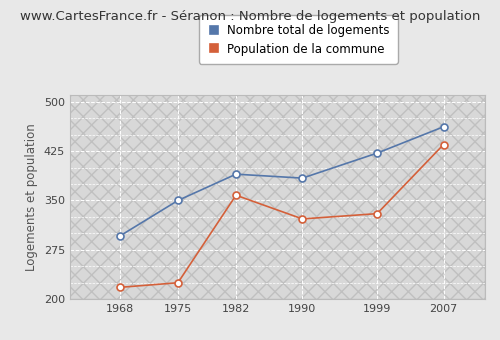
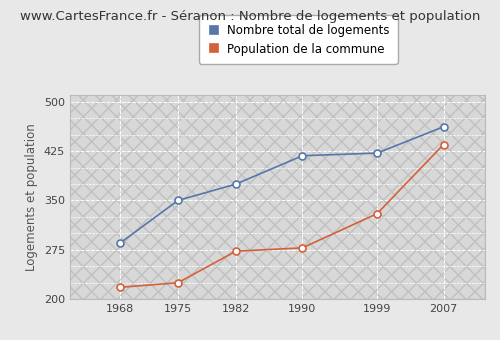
Nombre total de logements/1968: 296 -> 285
Nombre total de logements/1982: 390 -> 375
Population de la commune/1982: 358 -> 273
Nombre total de logements/1990: 384 -> 418
Population de la commune/1990: 322 -> 278
